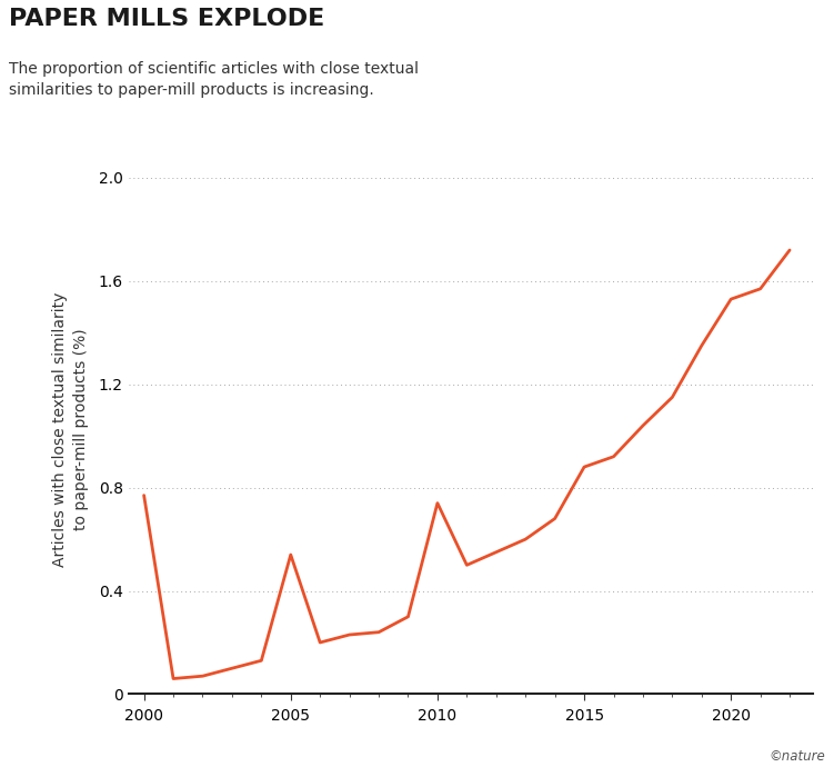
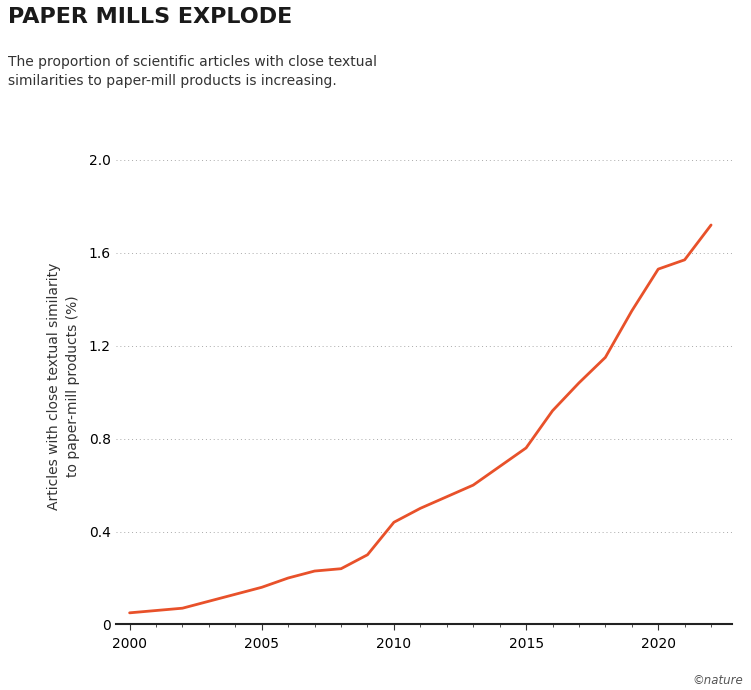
2000: 0.77 -> 0.05
2005: 0.54 -> 0.16
2010: 0.74 -> 0.44
2015: 0.88 -> 0.76
